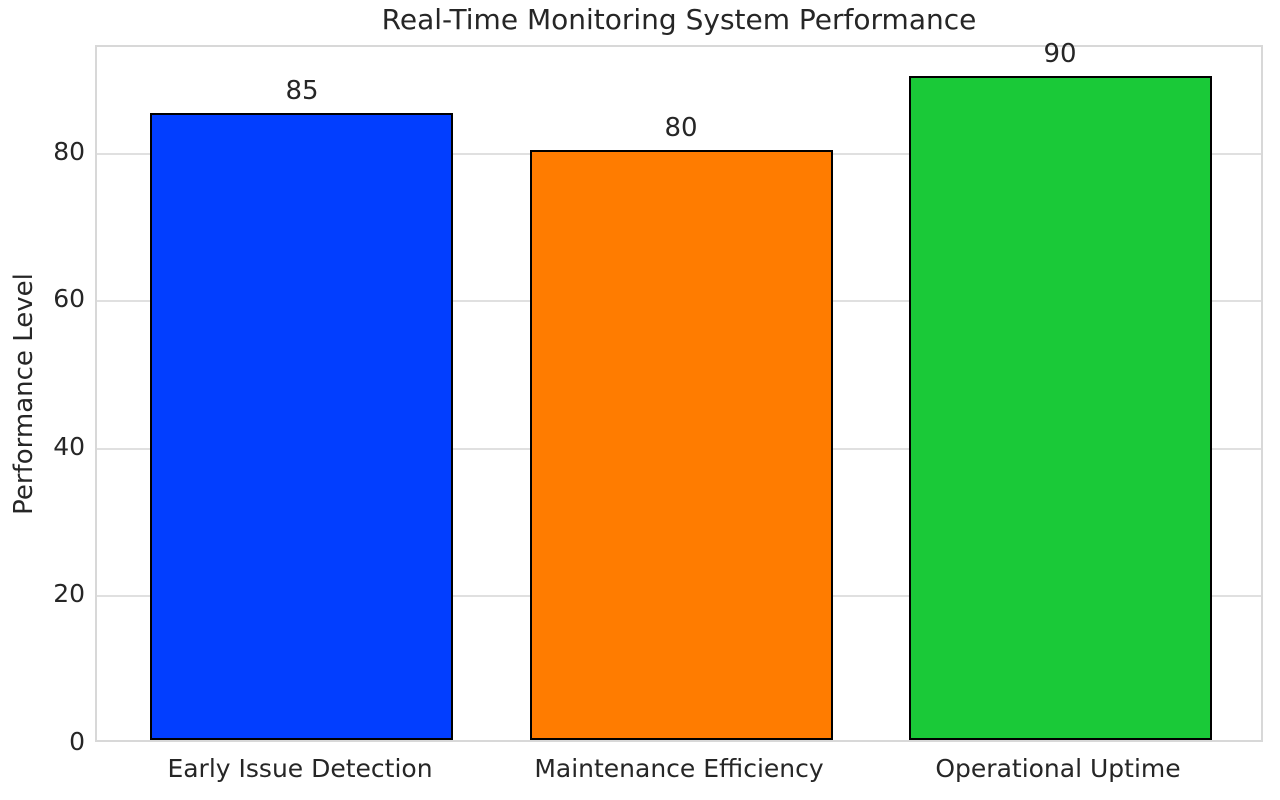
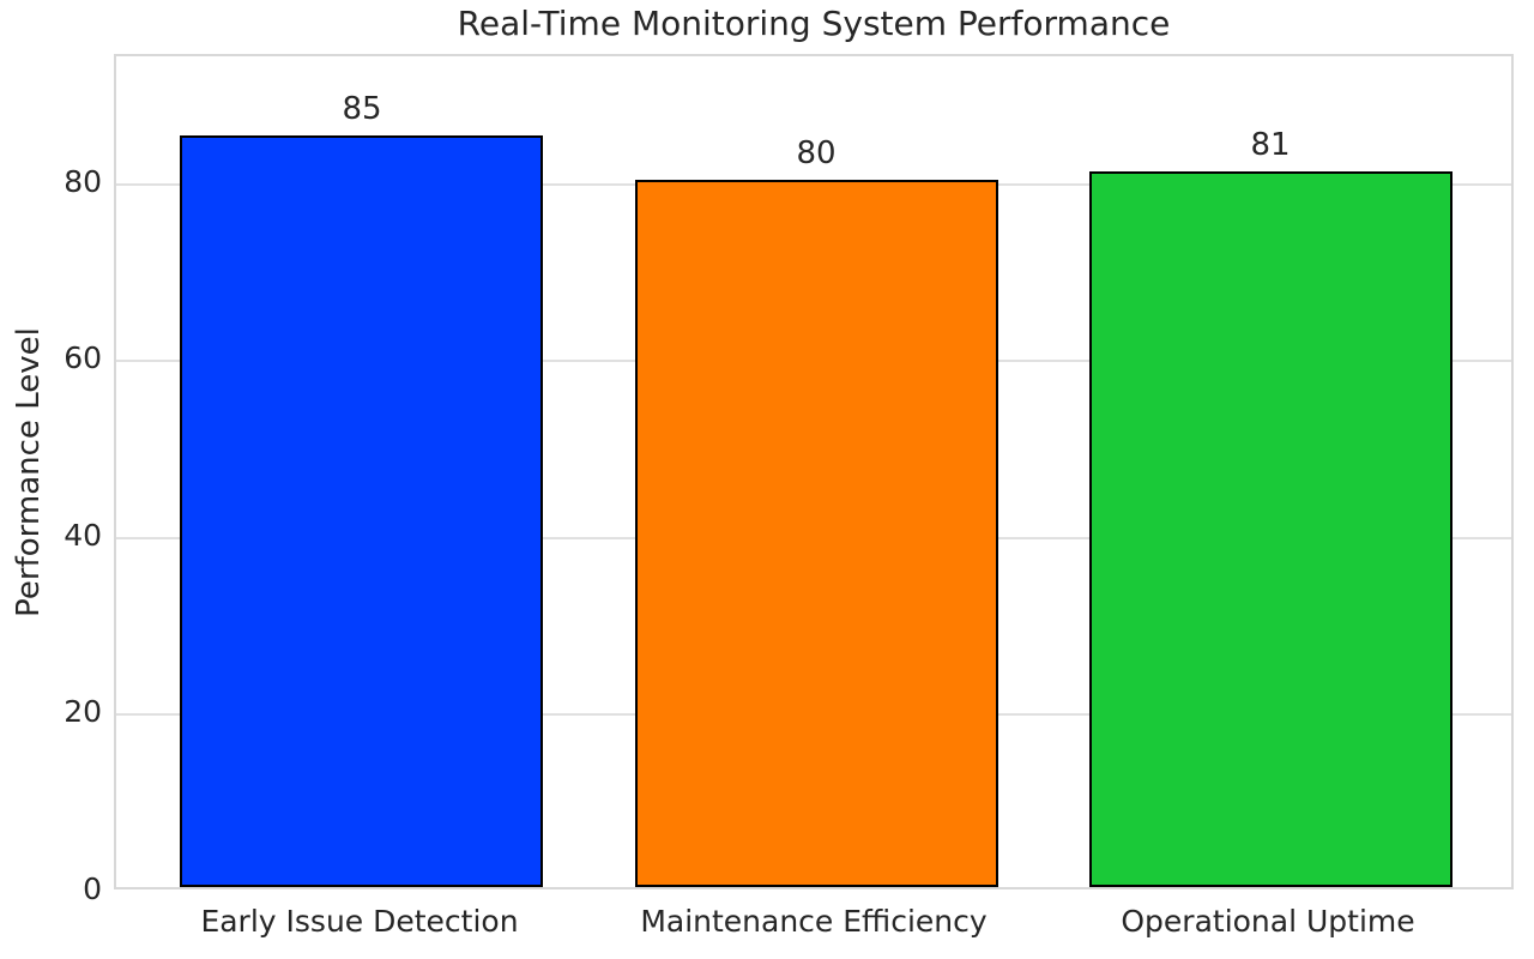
Operational Uptime: 90 -> 81
